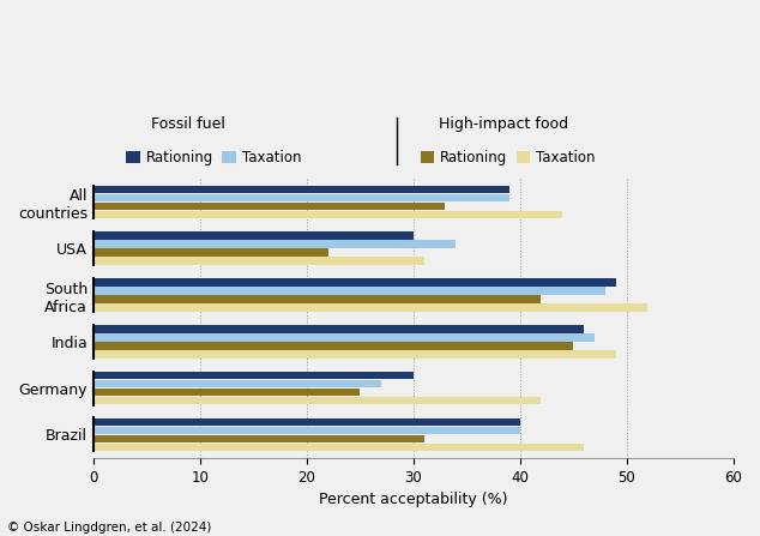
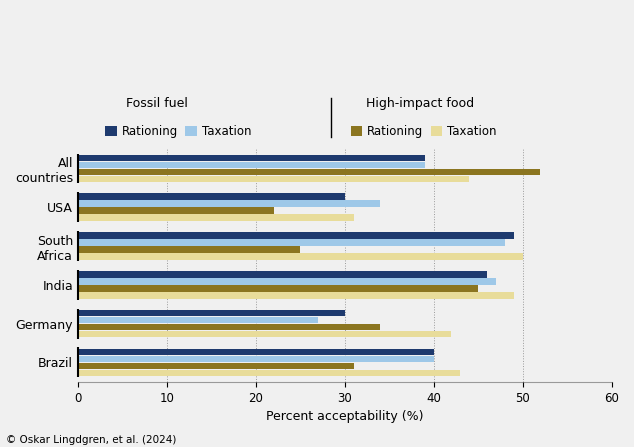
Rationing/All countries: 33 -> 52
Rationing/South Africa: 42 -> 25
Taxation/South Africa: 52 -> 50
Rationing/Germany: 25 -> 34
Taxation/Brazil: 46 -> 43
